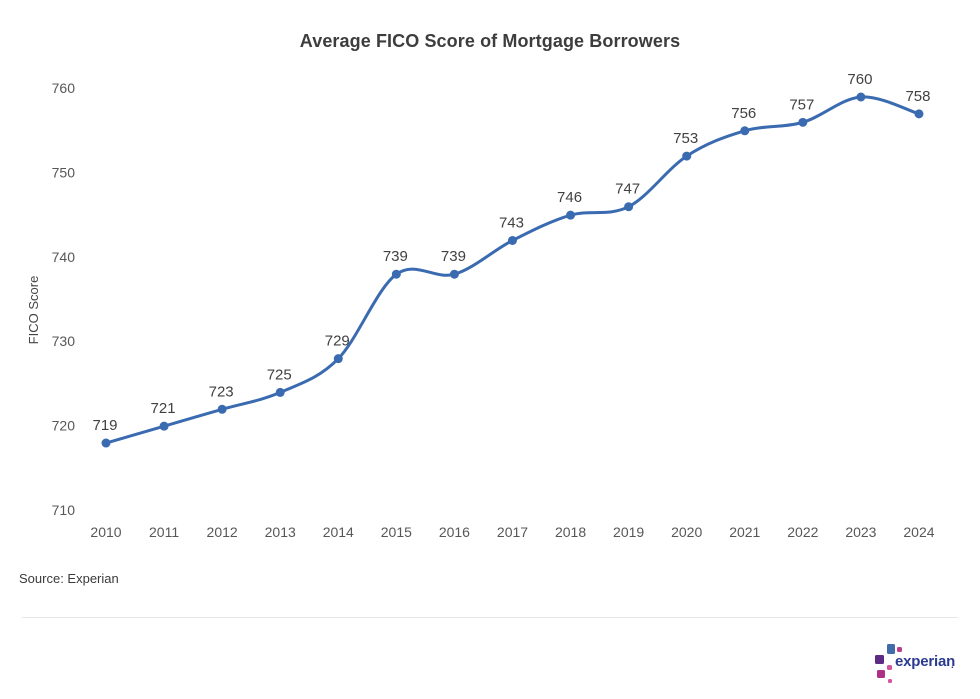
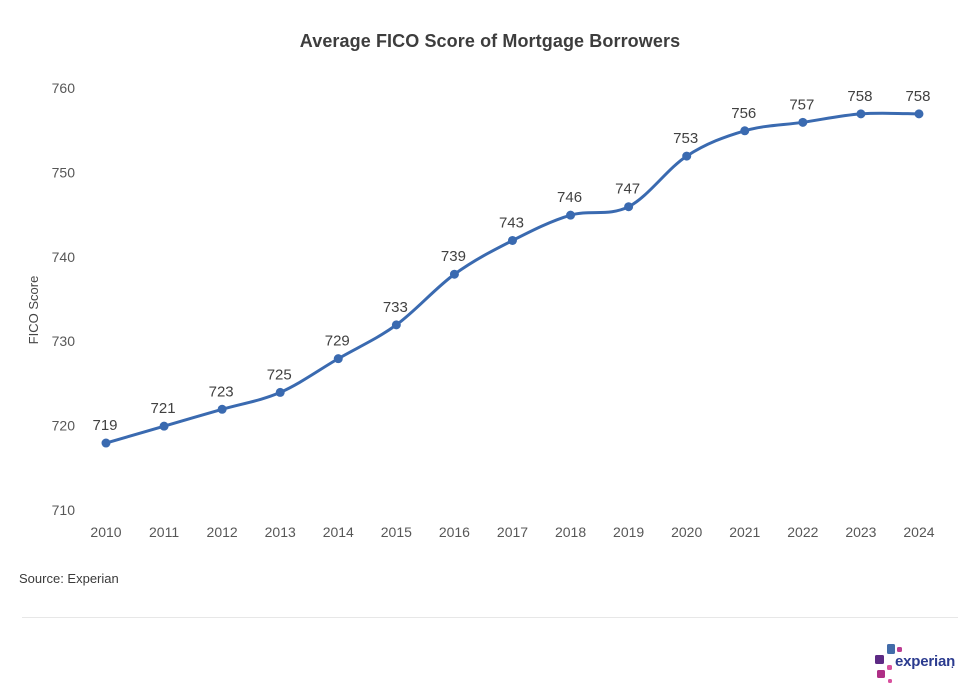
2015: 739 -> 733
2023: 760 -> 758
